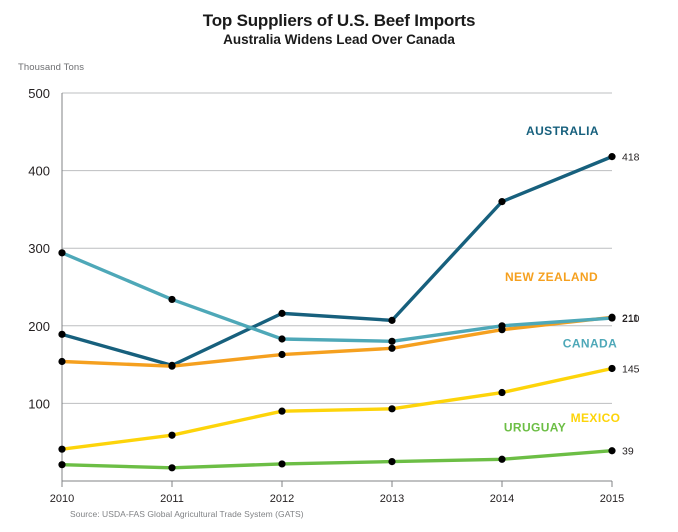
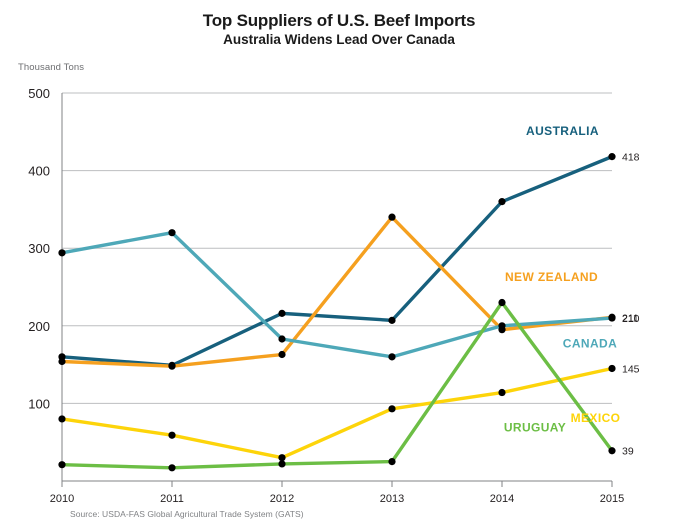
AUSTRALIA/2010: 190 -> 160
MEXICO/2010: 40 -> 80
CANADA/2011: 230 -> 320
MEXICO/2012: 90 -> 30
NEW ZEALAND/2013: 170 -> 340
CANADA/2013: 180 -> 160
URUGUAY/2014: 30 -> 230
